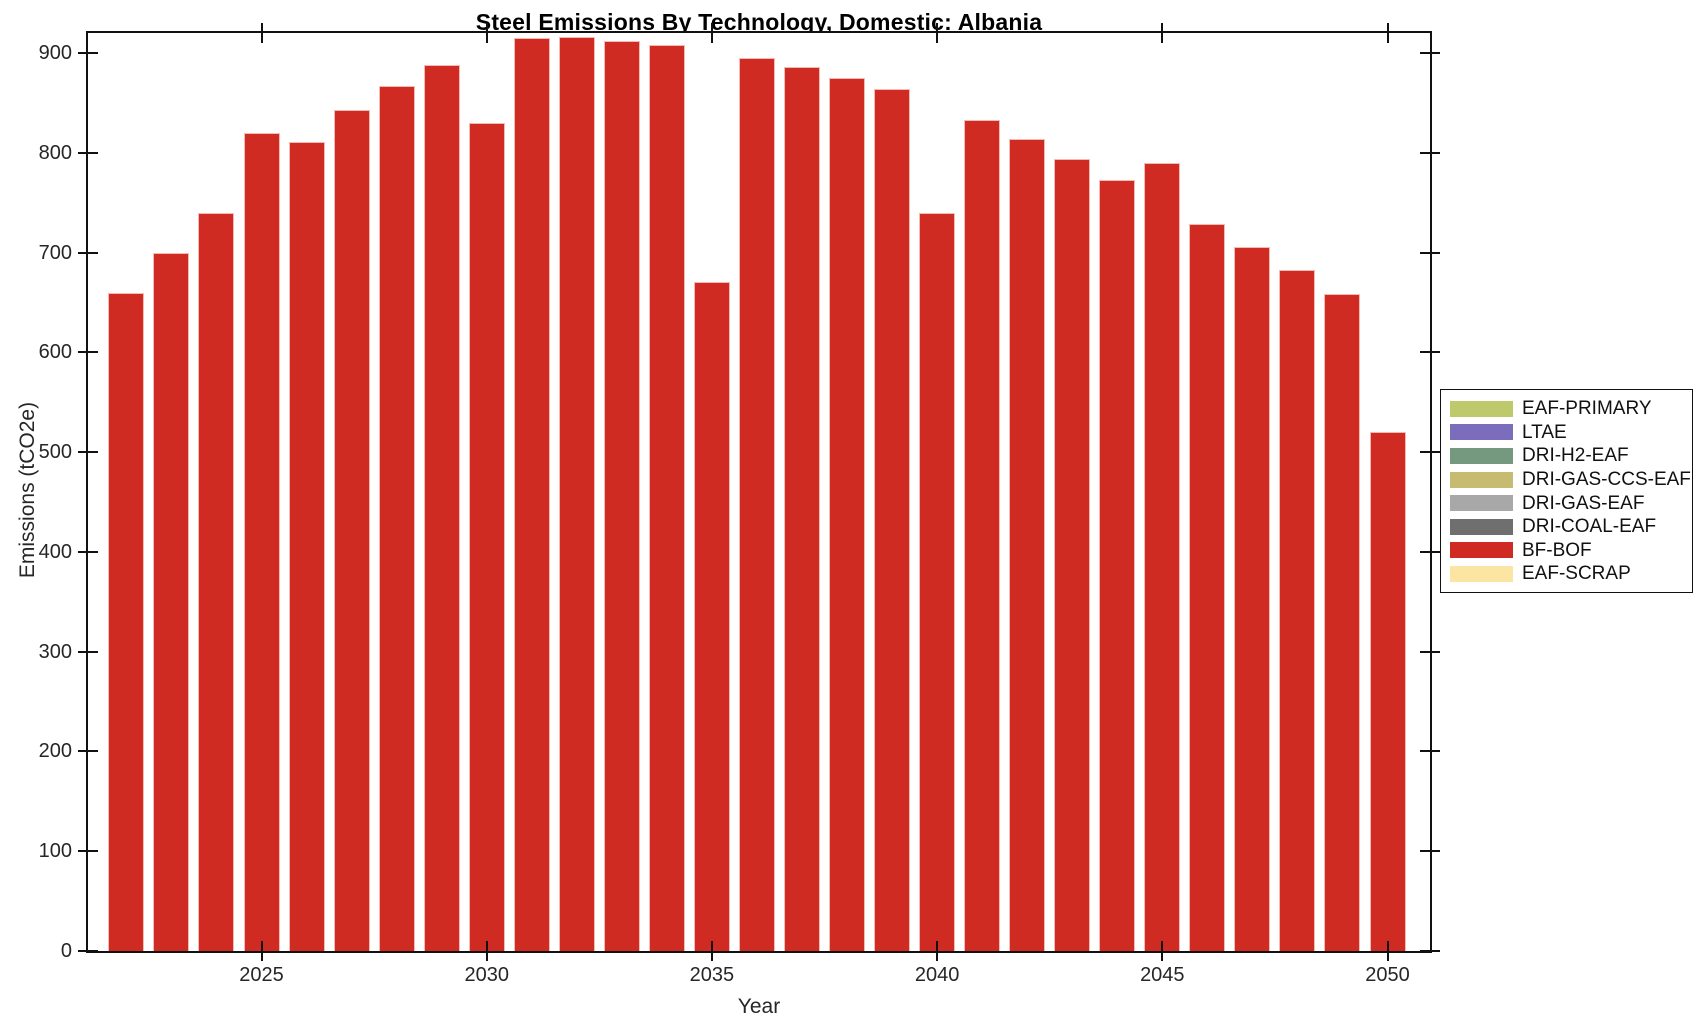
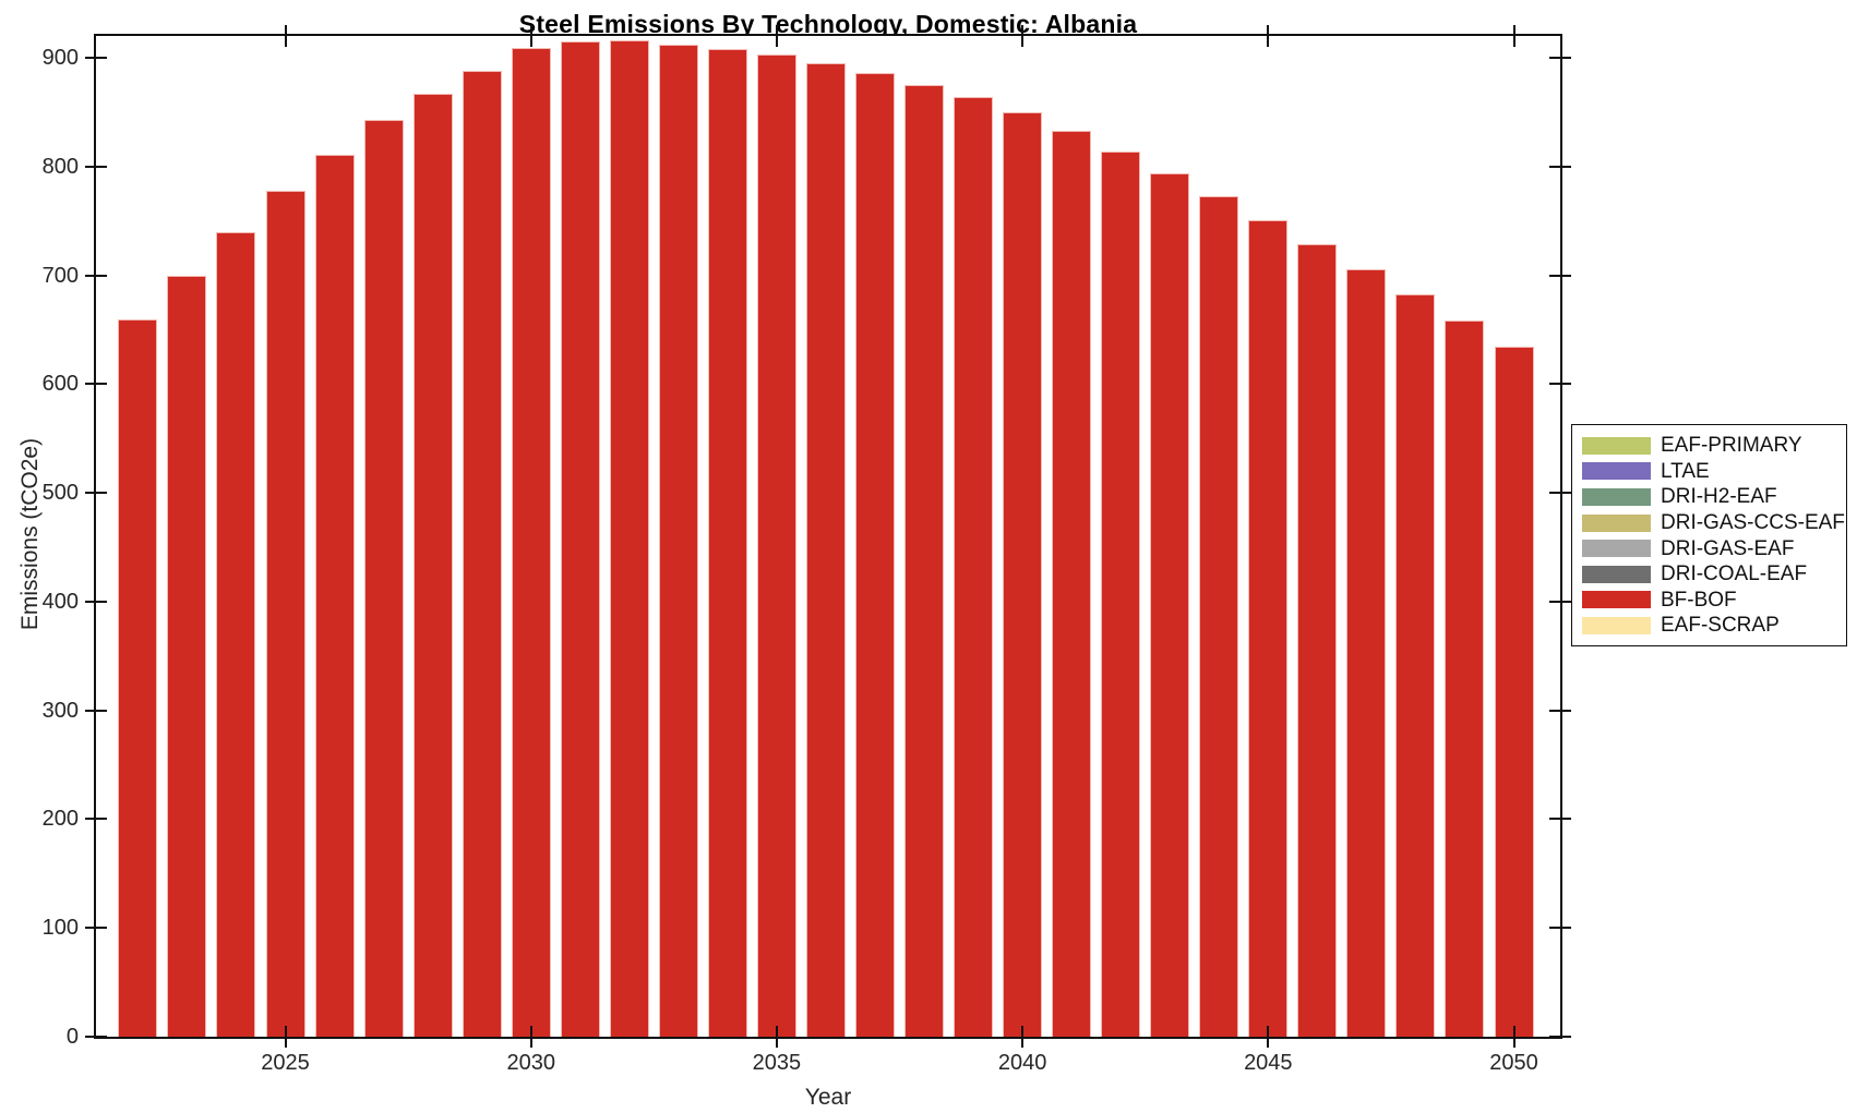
2025: 820 -> 780
2030: 830 -> 910
2035: 670 -> 900
2040: 740 -> 850
2045: 790 -> 750
2050: 520 -> 630
